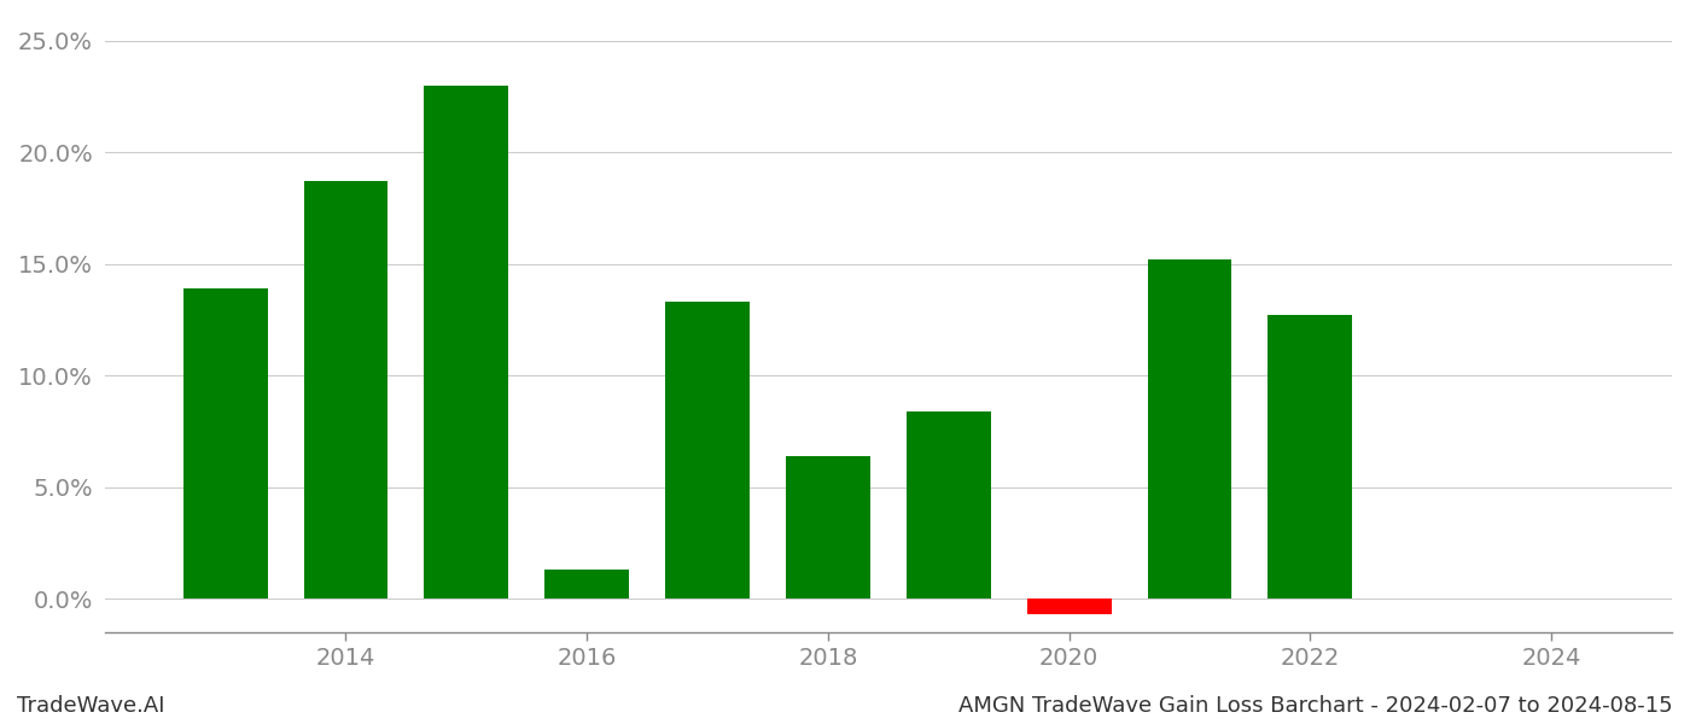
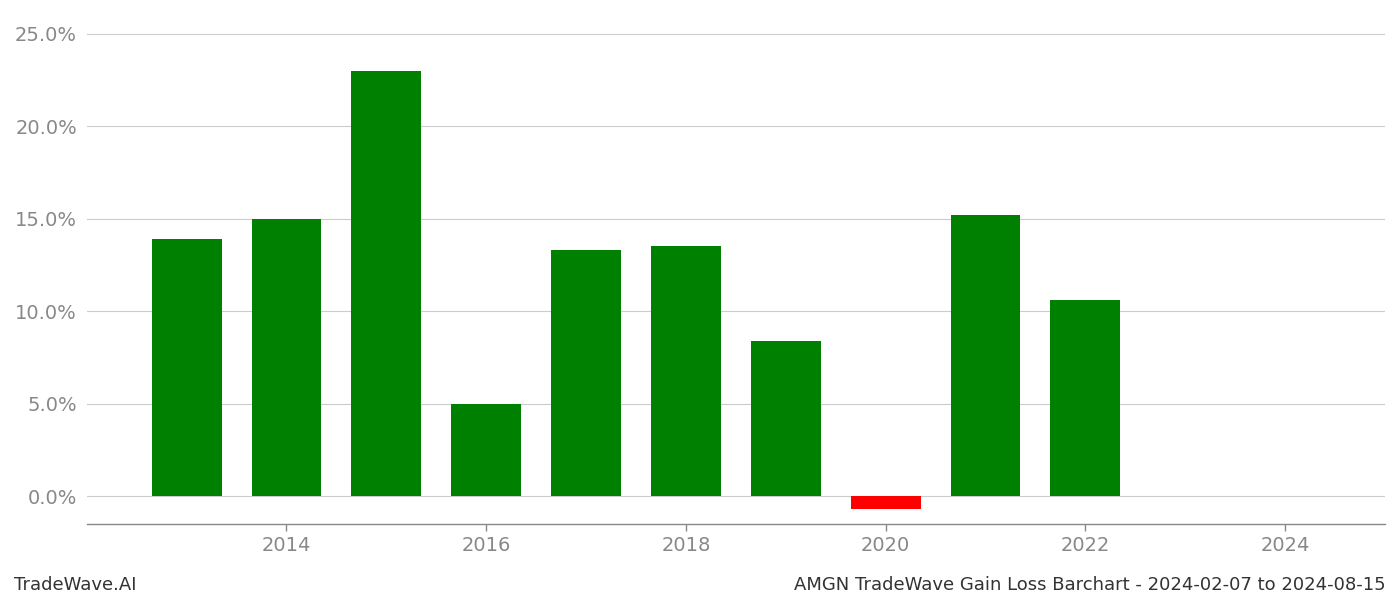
2014: 18.7% -> 15.0%
2016: 1.3% -> 5.0%
2018: 6.4% -> 13.5%
2022: 12.7% -> 10.6%
